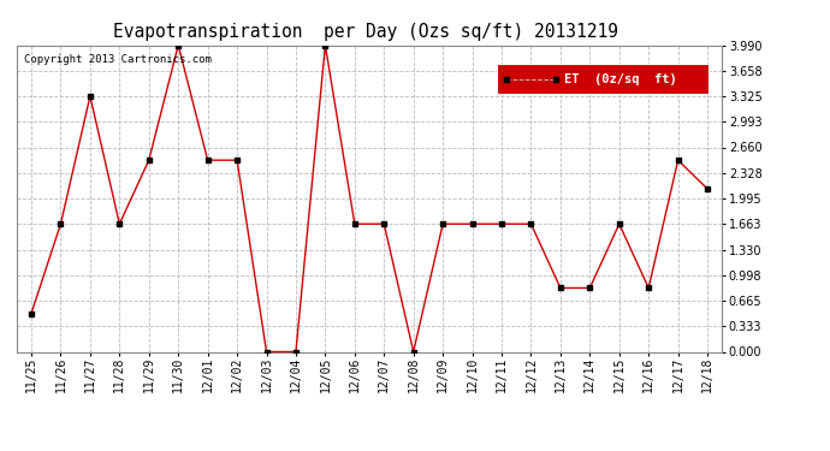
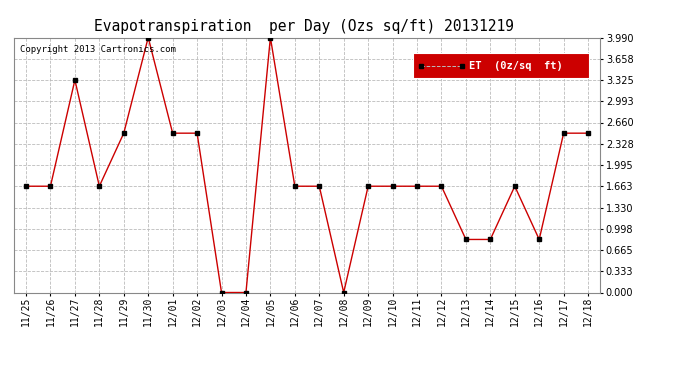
11/25: 0.50 -> 1.66
12/18: 2.12 -> 2.49
